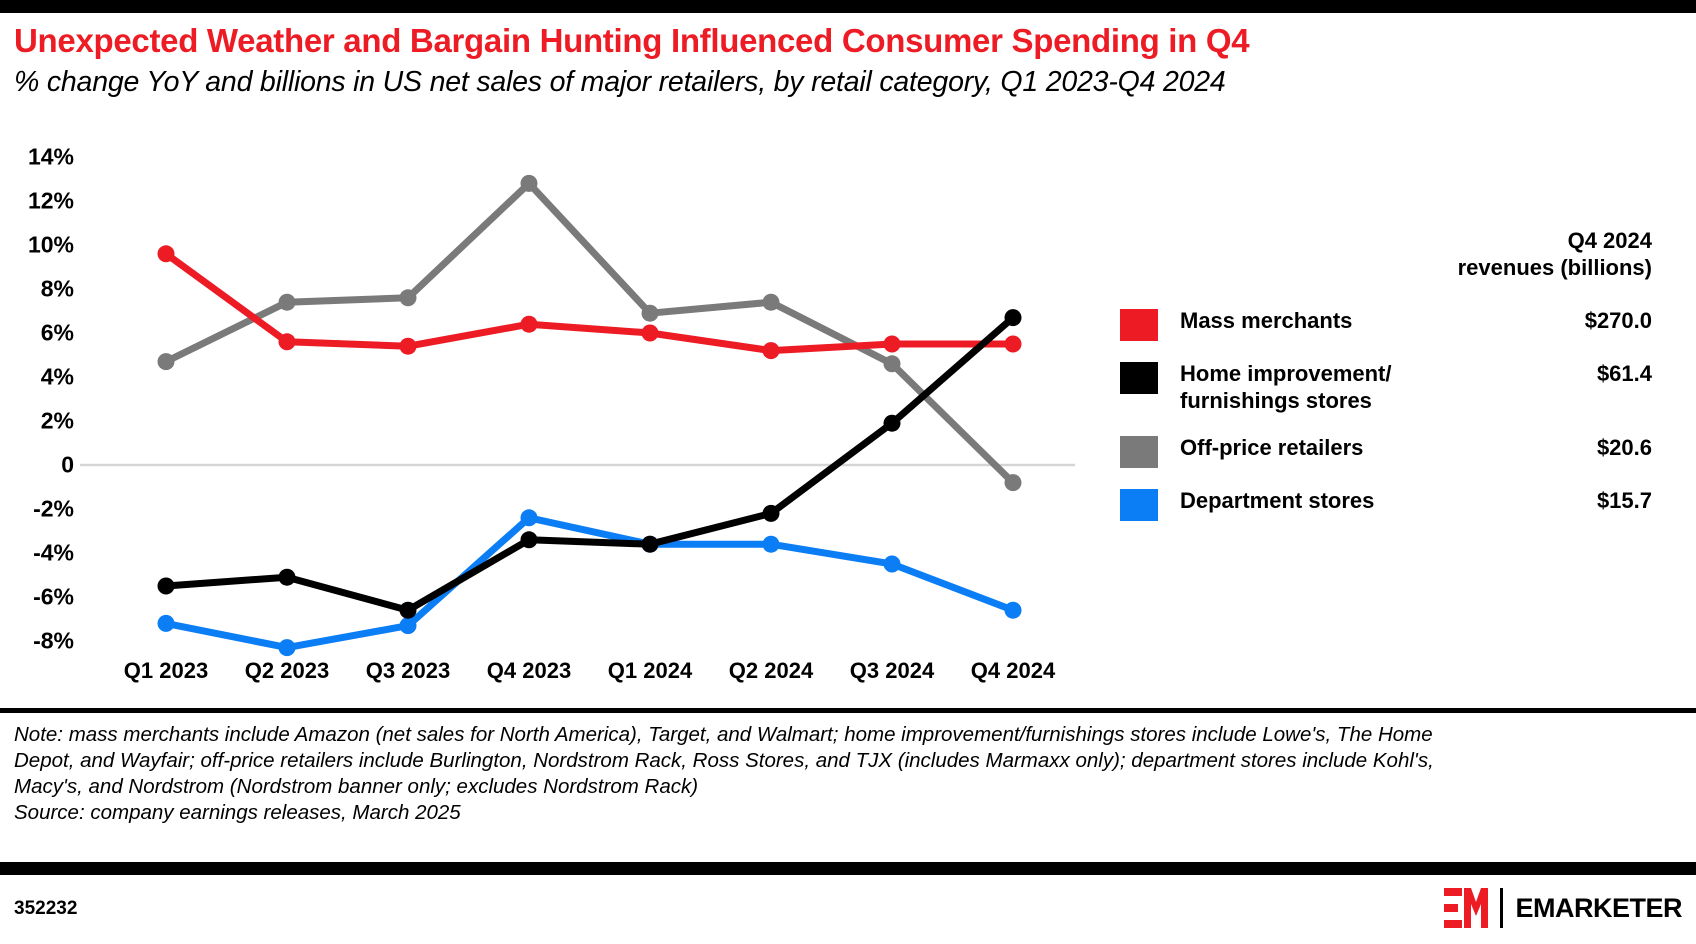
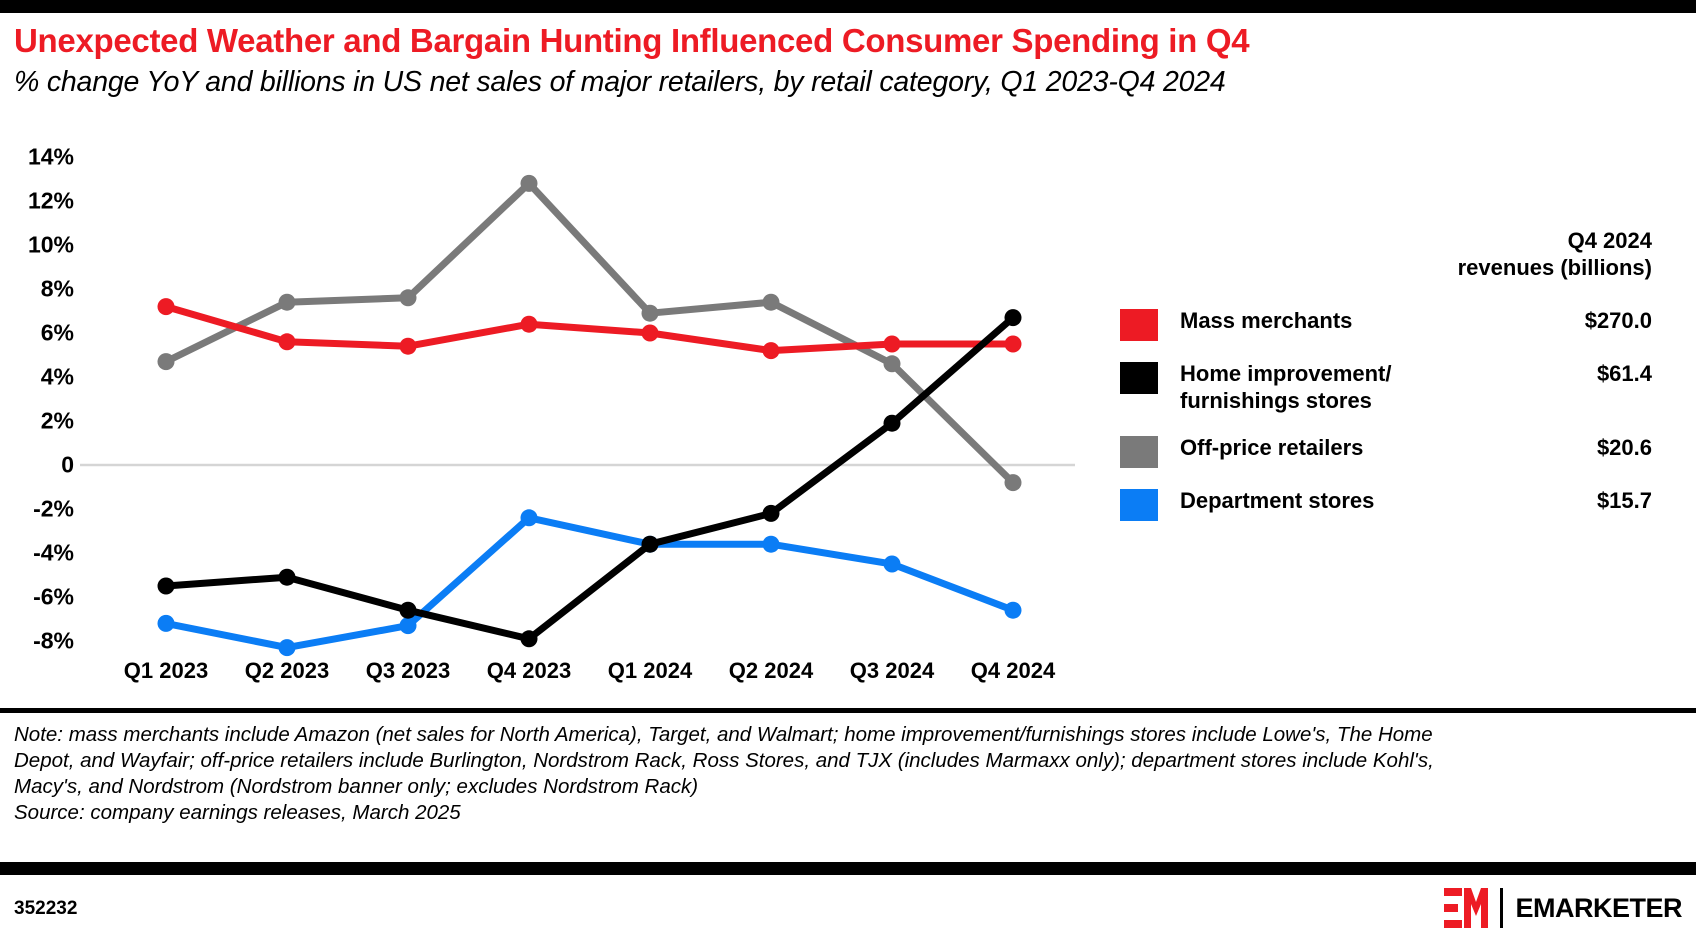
Mass merchants/Q1 2023: 9.6% -> 7.2%
Home improvement/furnishings stores/Q4 2023: -3.4% -> -7.9%
